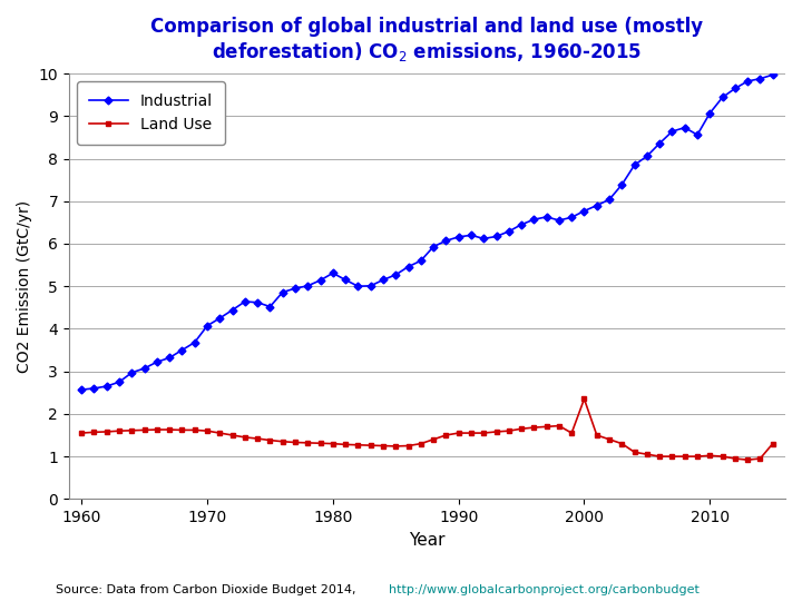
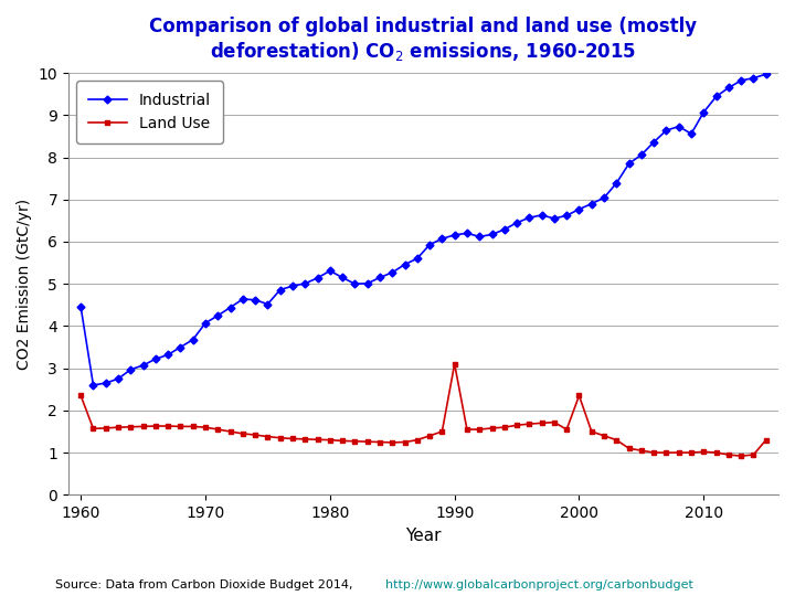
Industrial/1960: 2.57 -> 4.45
Land Use/1960: 1.55 -> 2.35
Land Use/1990: 1.55 -> 3.10
